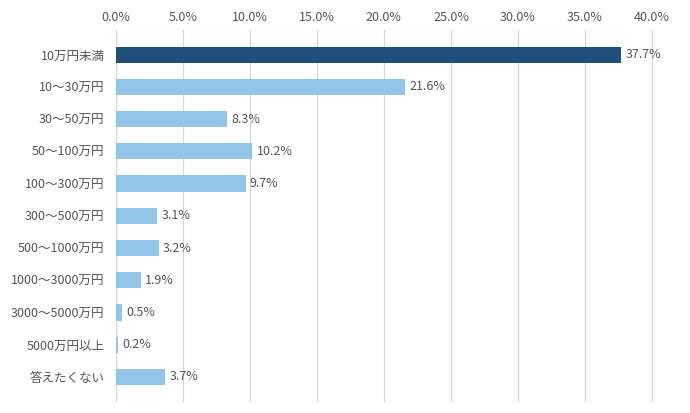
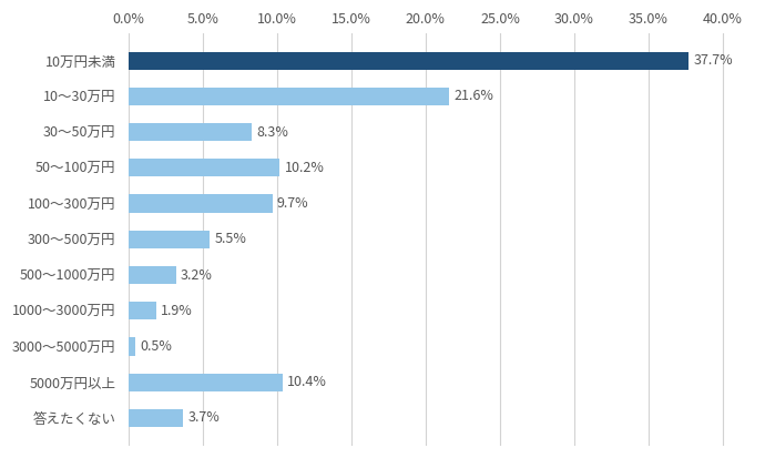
300〜500万円: 3.1% -> 5.5%
5000万円以上: 0.2% -> 10.4%
